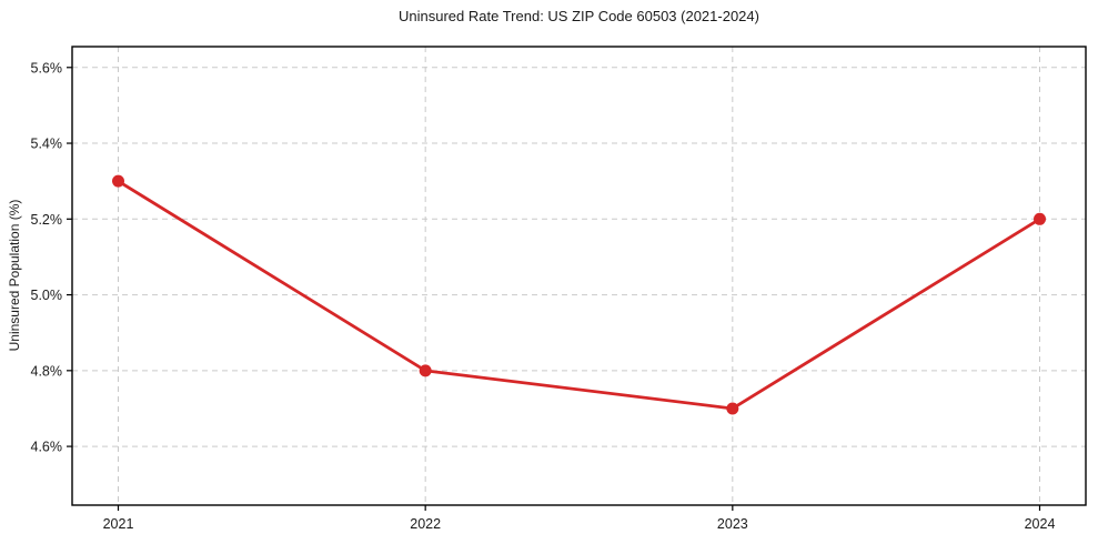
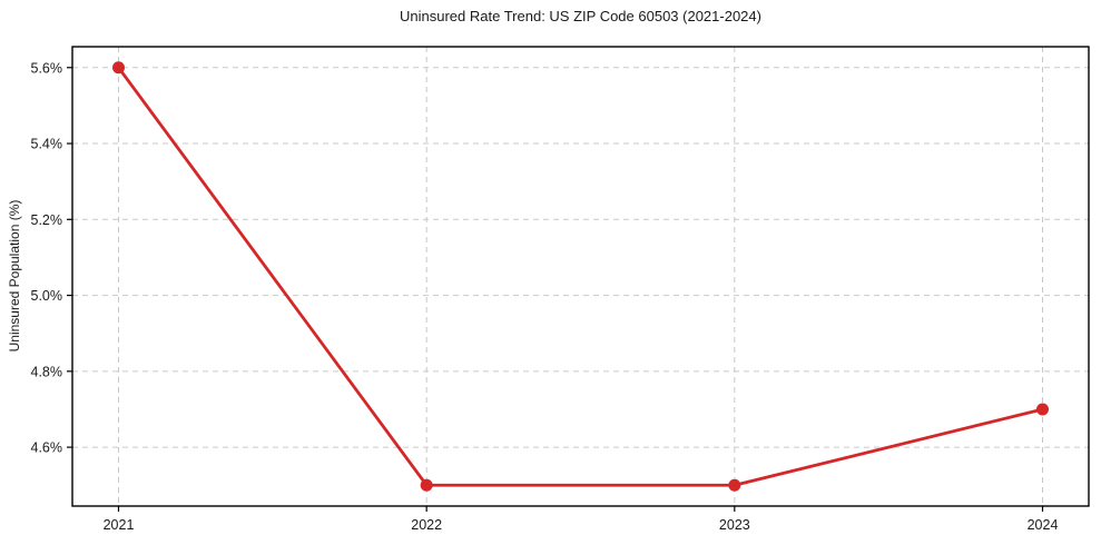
2021: 5.3% -> 5.6%
2022: 4.8% -> 4.5%
2023: 4.7% -> 4.5%
2024: 5.2% -> 4.7%
